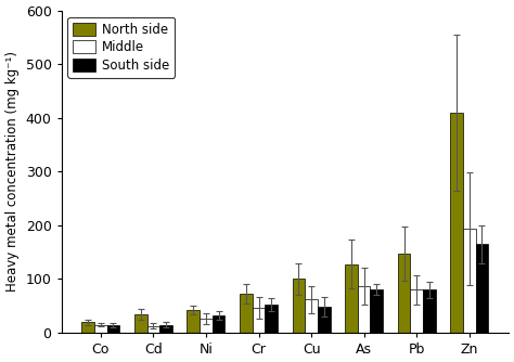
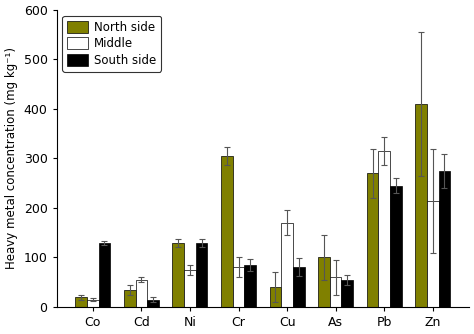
South side/Co: 14 -> 130
Middle/Cd: 13 -> 55
North side/Ni: 42 -> 130
Middle/Ni: 27 -> 75
South side/Ni: 32 -> 130
North side/Cr: 72 -> 305
Middle/Cr: 47 -> 80
South side/Cr: 53 -> 85
North side/Cu: 100 -> 40
Middle/Cu: 62 -> 170
South side/Cu: 48 -> 80
North side/As: 128 -> 100
Middle/As: 87 -> 60
South side/As: 80 -> 55
North side/Pb: 147 -> 270
Middle/Pb: 80 -> 315
South side/Pb: 80 -> 245
Middle/Zn: 193 -> 215
South side/Zn: 165 -> 275
